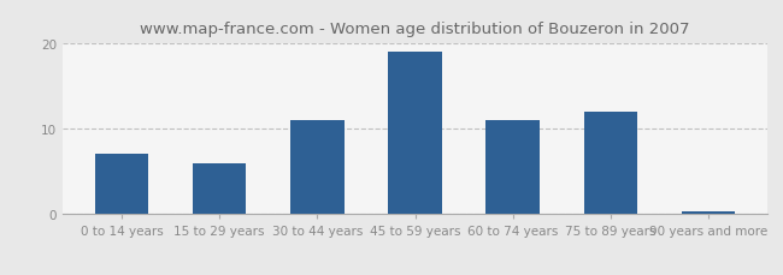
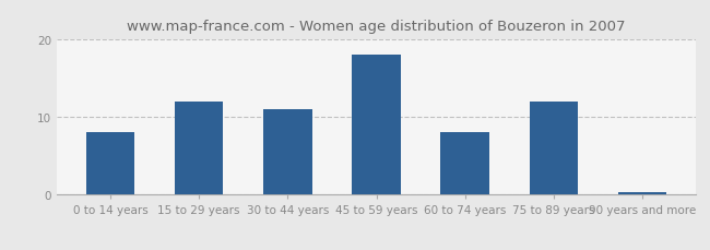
0 to 14 years: 7.0 -> 8.0
15 to 29 years: 6.0 -> 12.0
45 to 59 years: 19.0 -> 18.0
60 to 74 years: 11.0 -> 8.0
